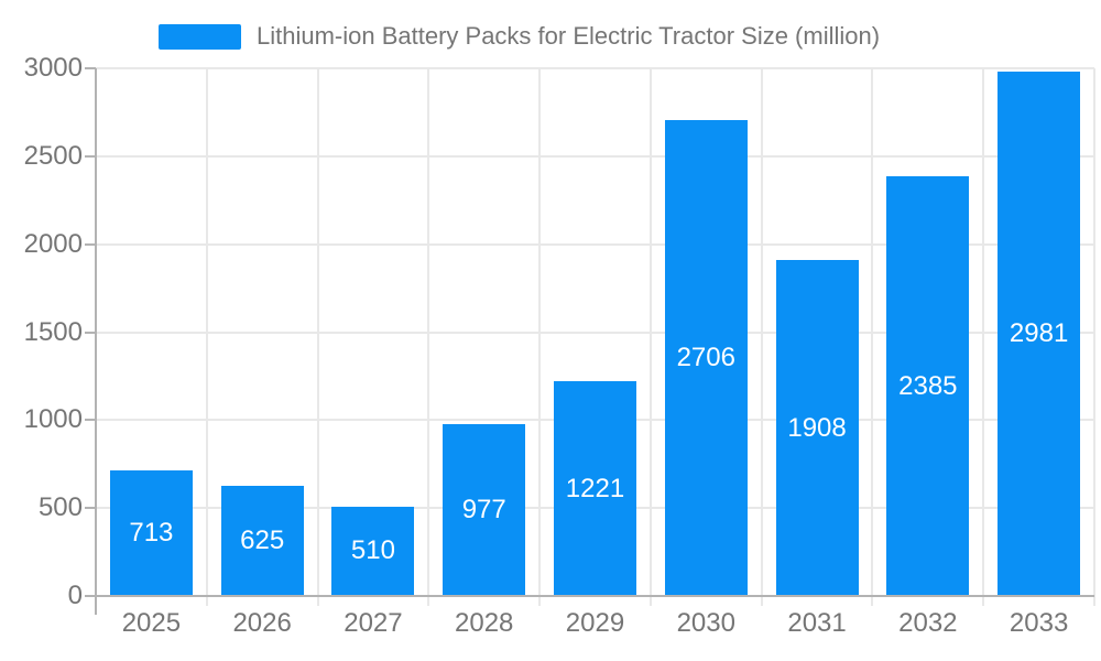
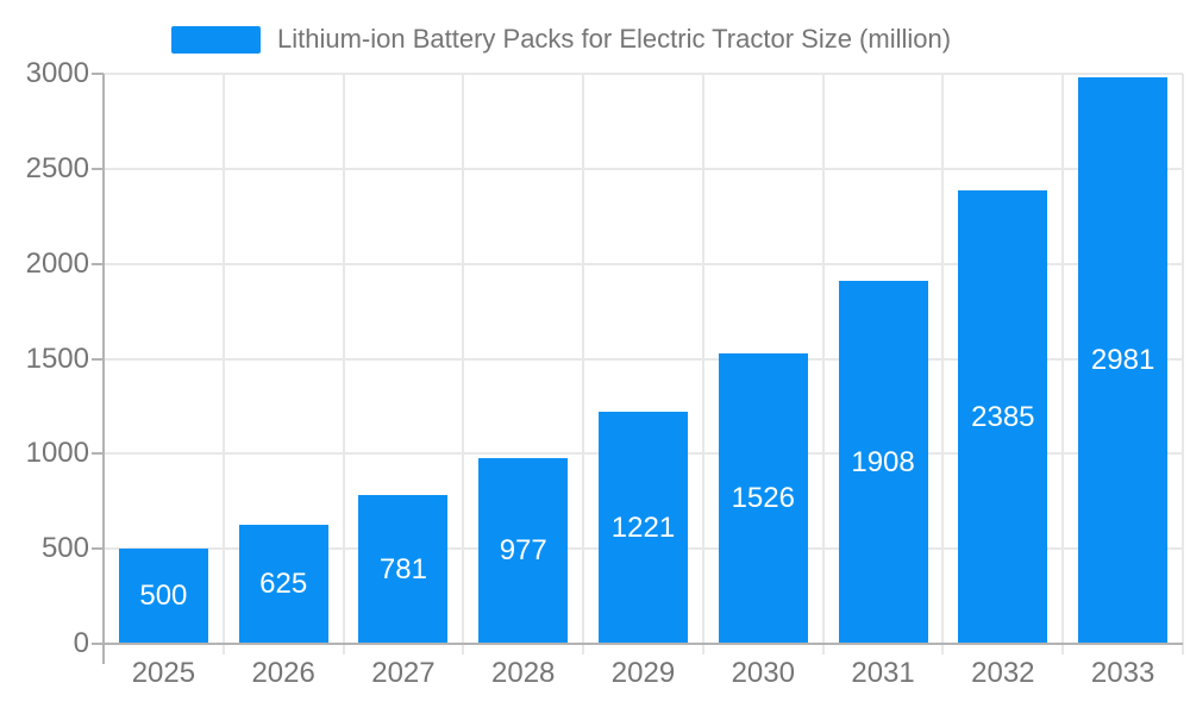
2025: 713 -> 500
2027: 510 -> 781
2030: 2706 -> 1526
